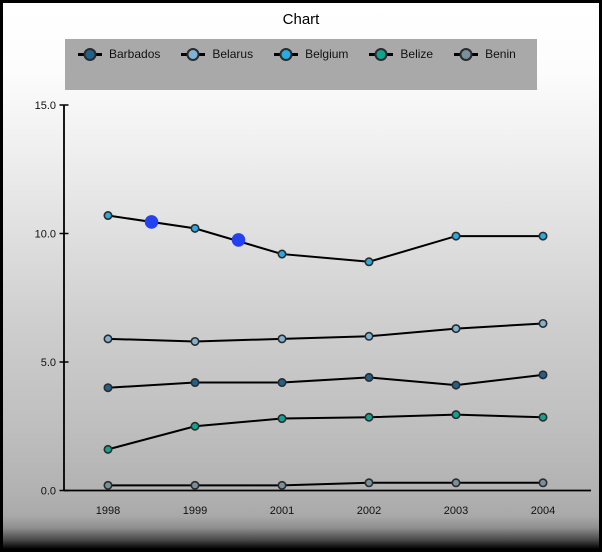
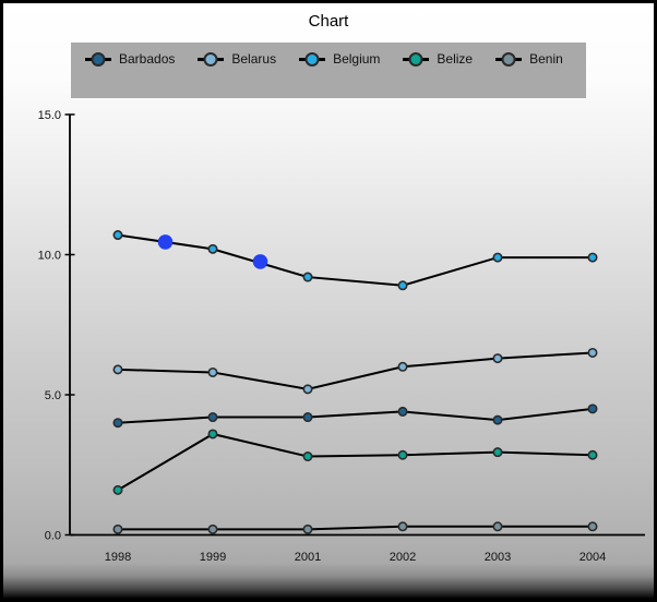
Belize/1999: 2.5 -> 3.6
Belarus/2001: 5.9 -> 5.2
